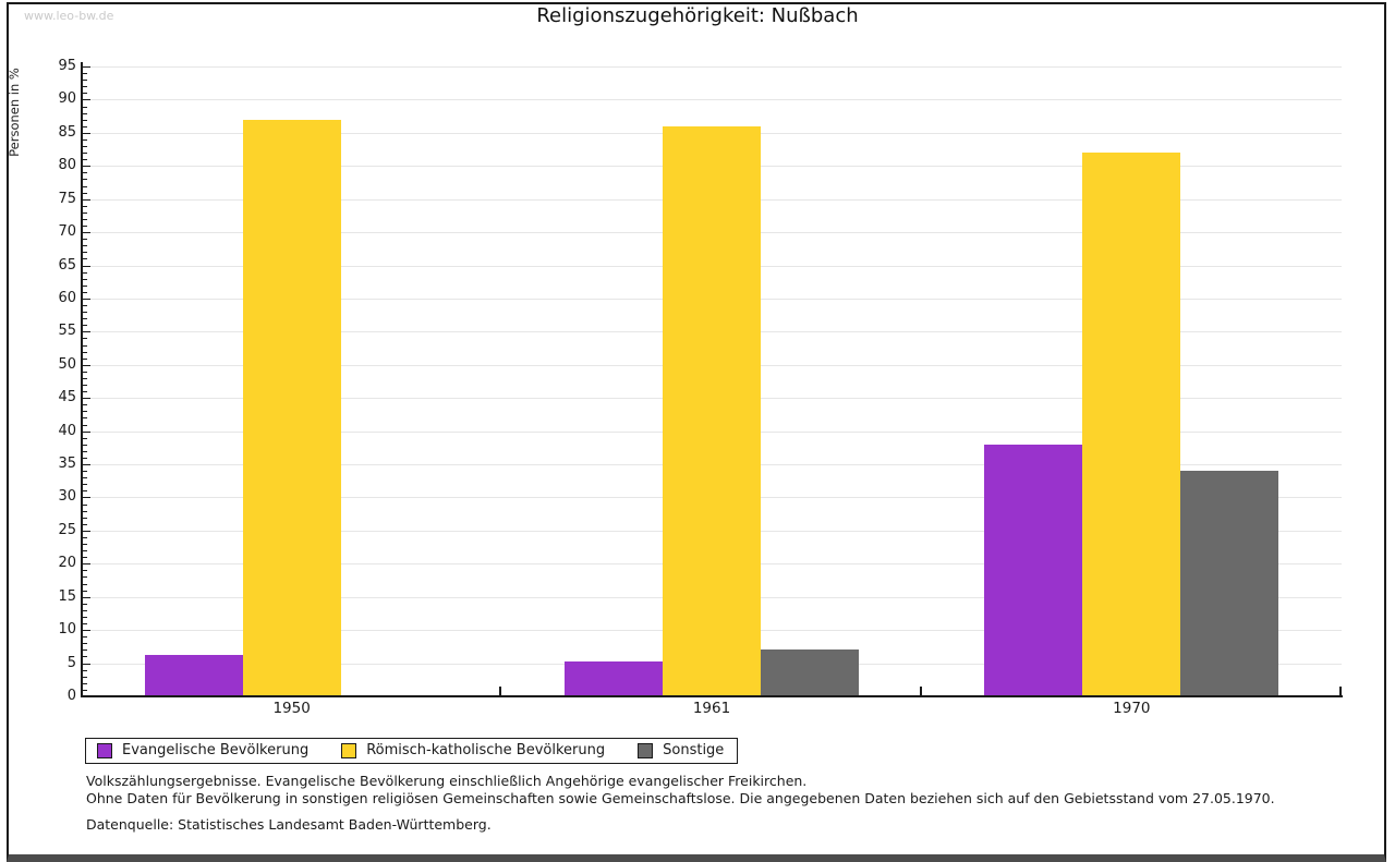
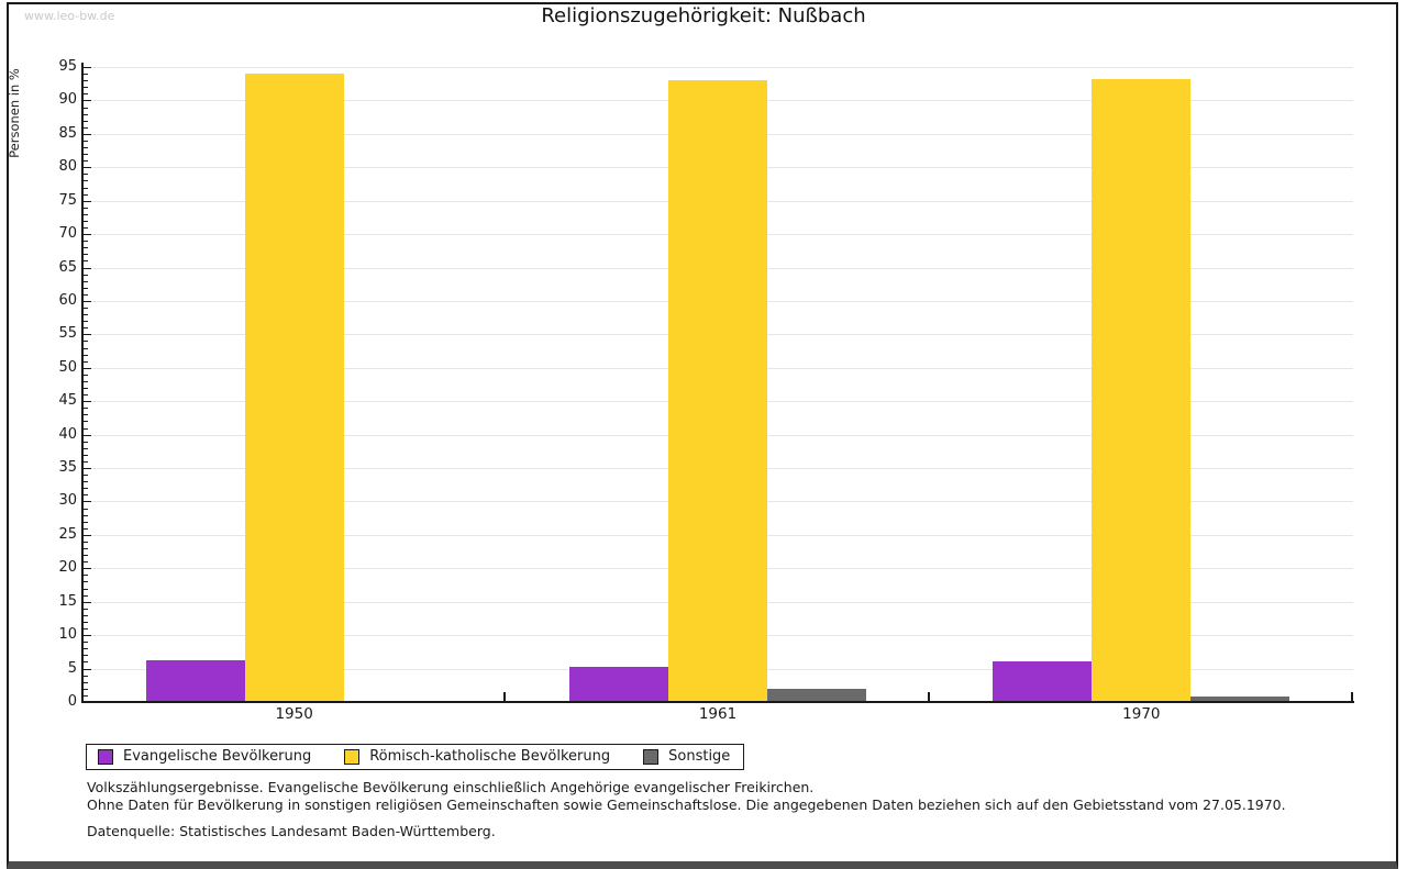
Römisch-katholische Bevölkerung/1950: 87 -> 94
Römisch-katholische Bevölkerung/1961: 86 -> 93
Sonstige/1961: 7 -> 2
Evangelische Bevölkerung/1970: 38 -> 6
Römisch-katholische Bevölkerung/1970: 82 -> 93
Sonstige/1970: 34 -> 1
